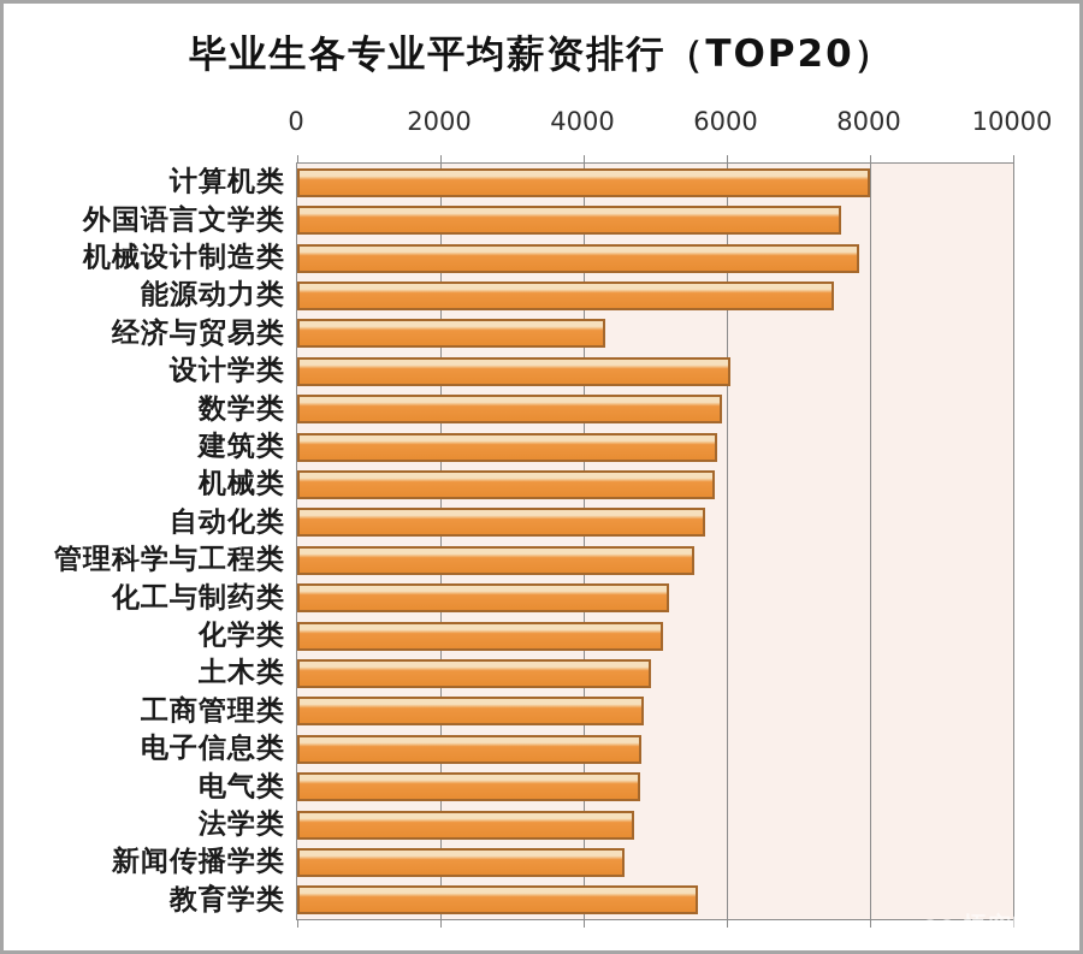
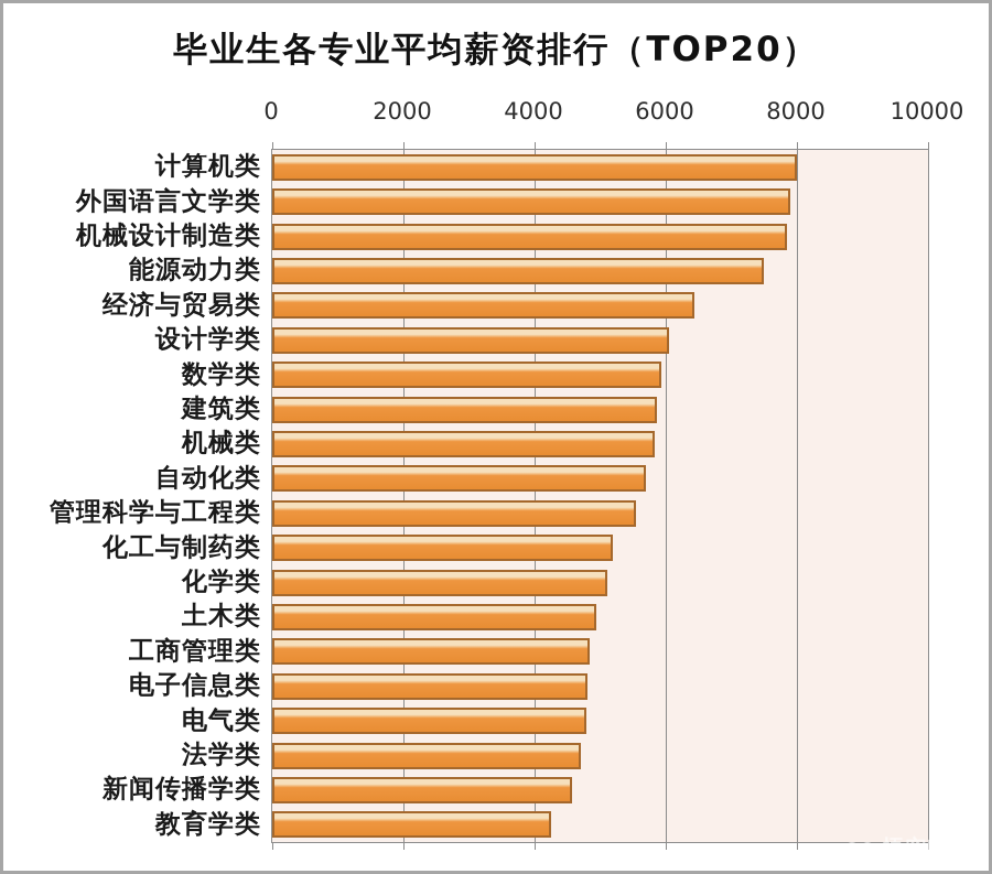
外国语言文学类: 7600 -> 7900
经济与贸易类: 4300 -> 6400
教育学类: 5600 -> 4200
